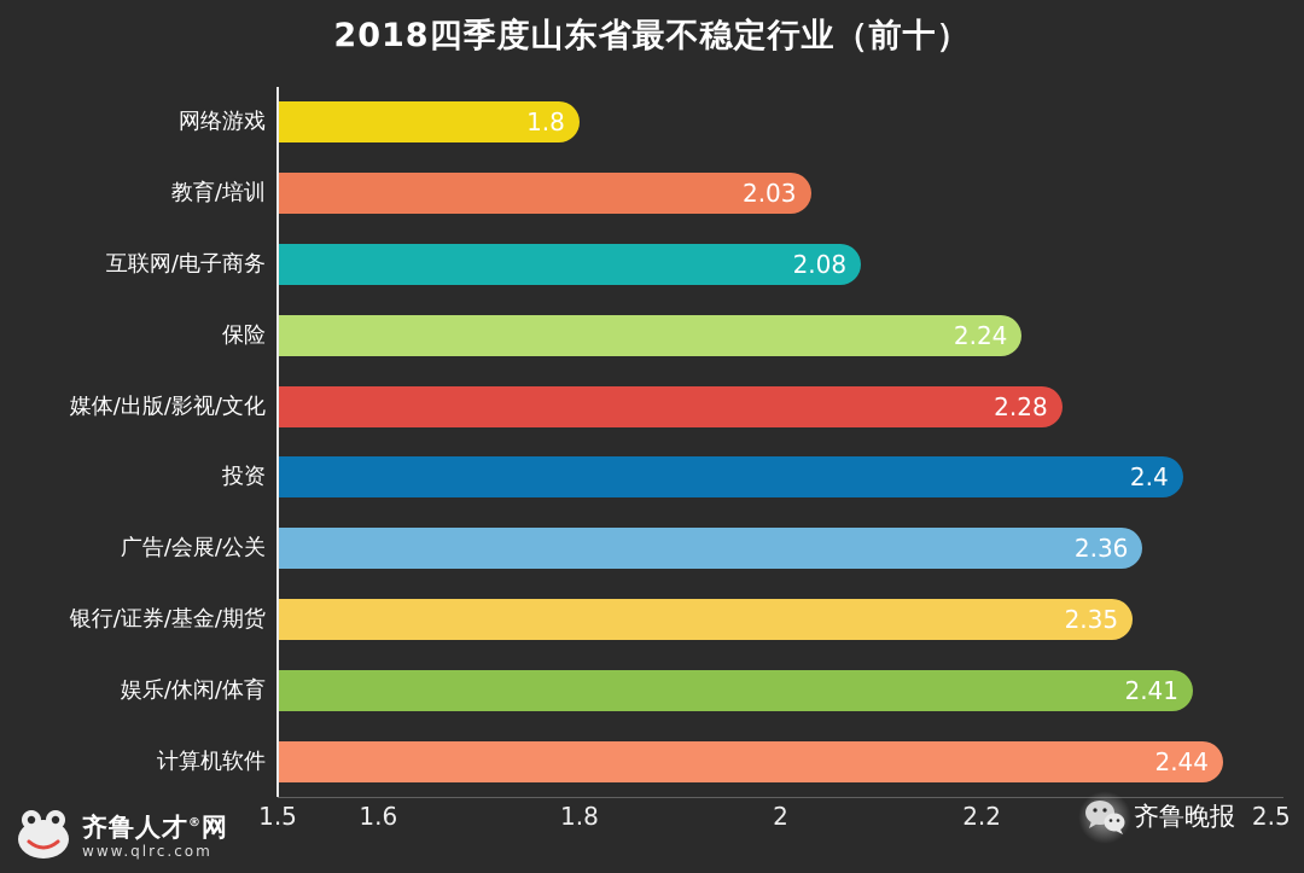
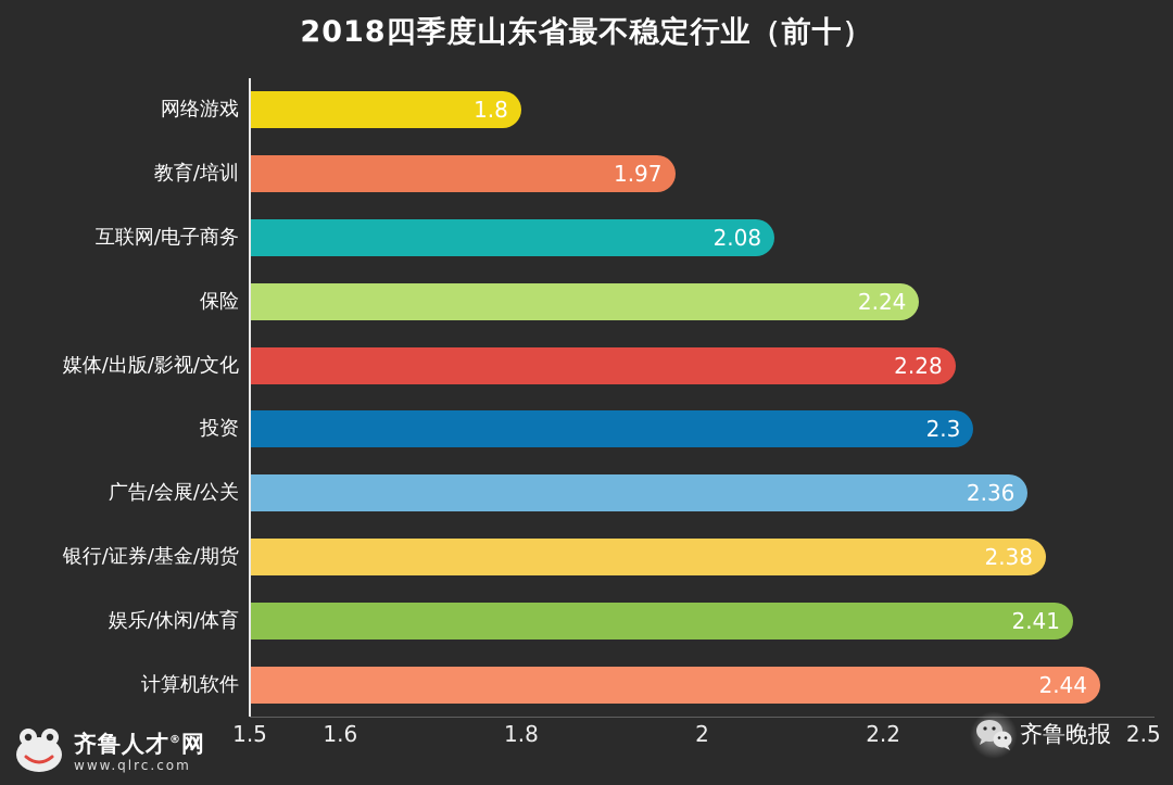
教育/培训: 2.03 -> 1.97
投资: 2.4 -> 2.3
银行/证券/基金/期货: 2.35 -> 2.38
